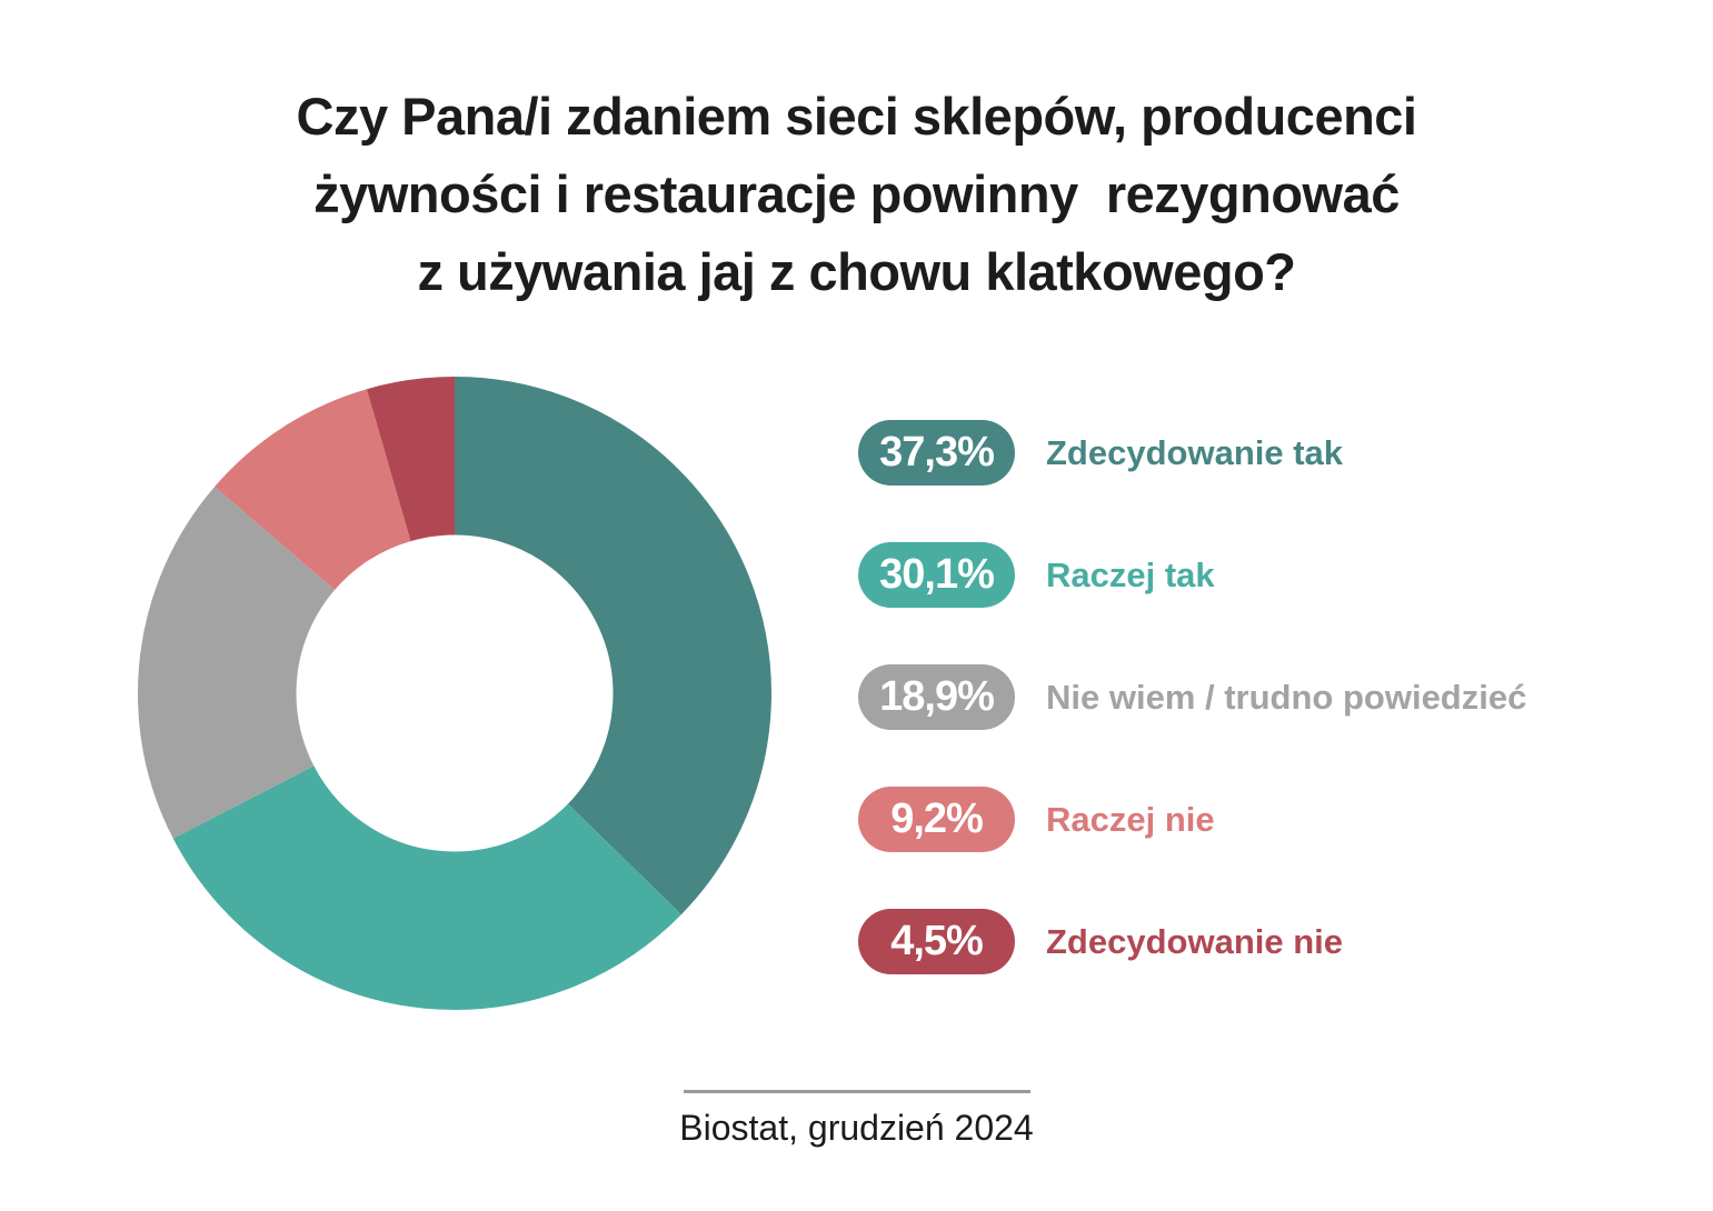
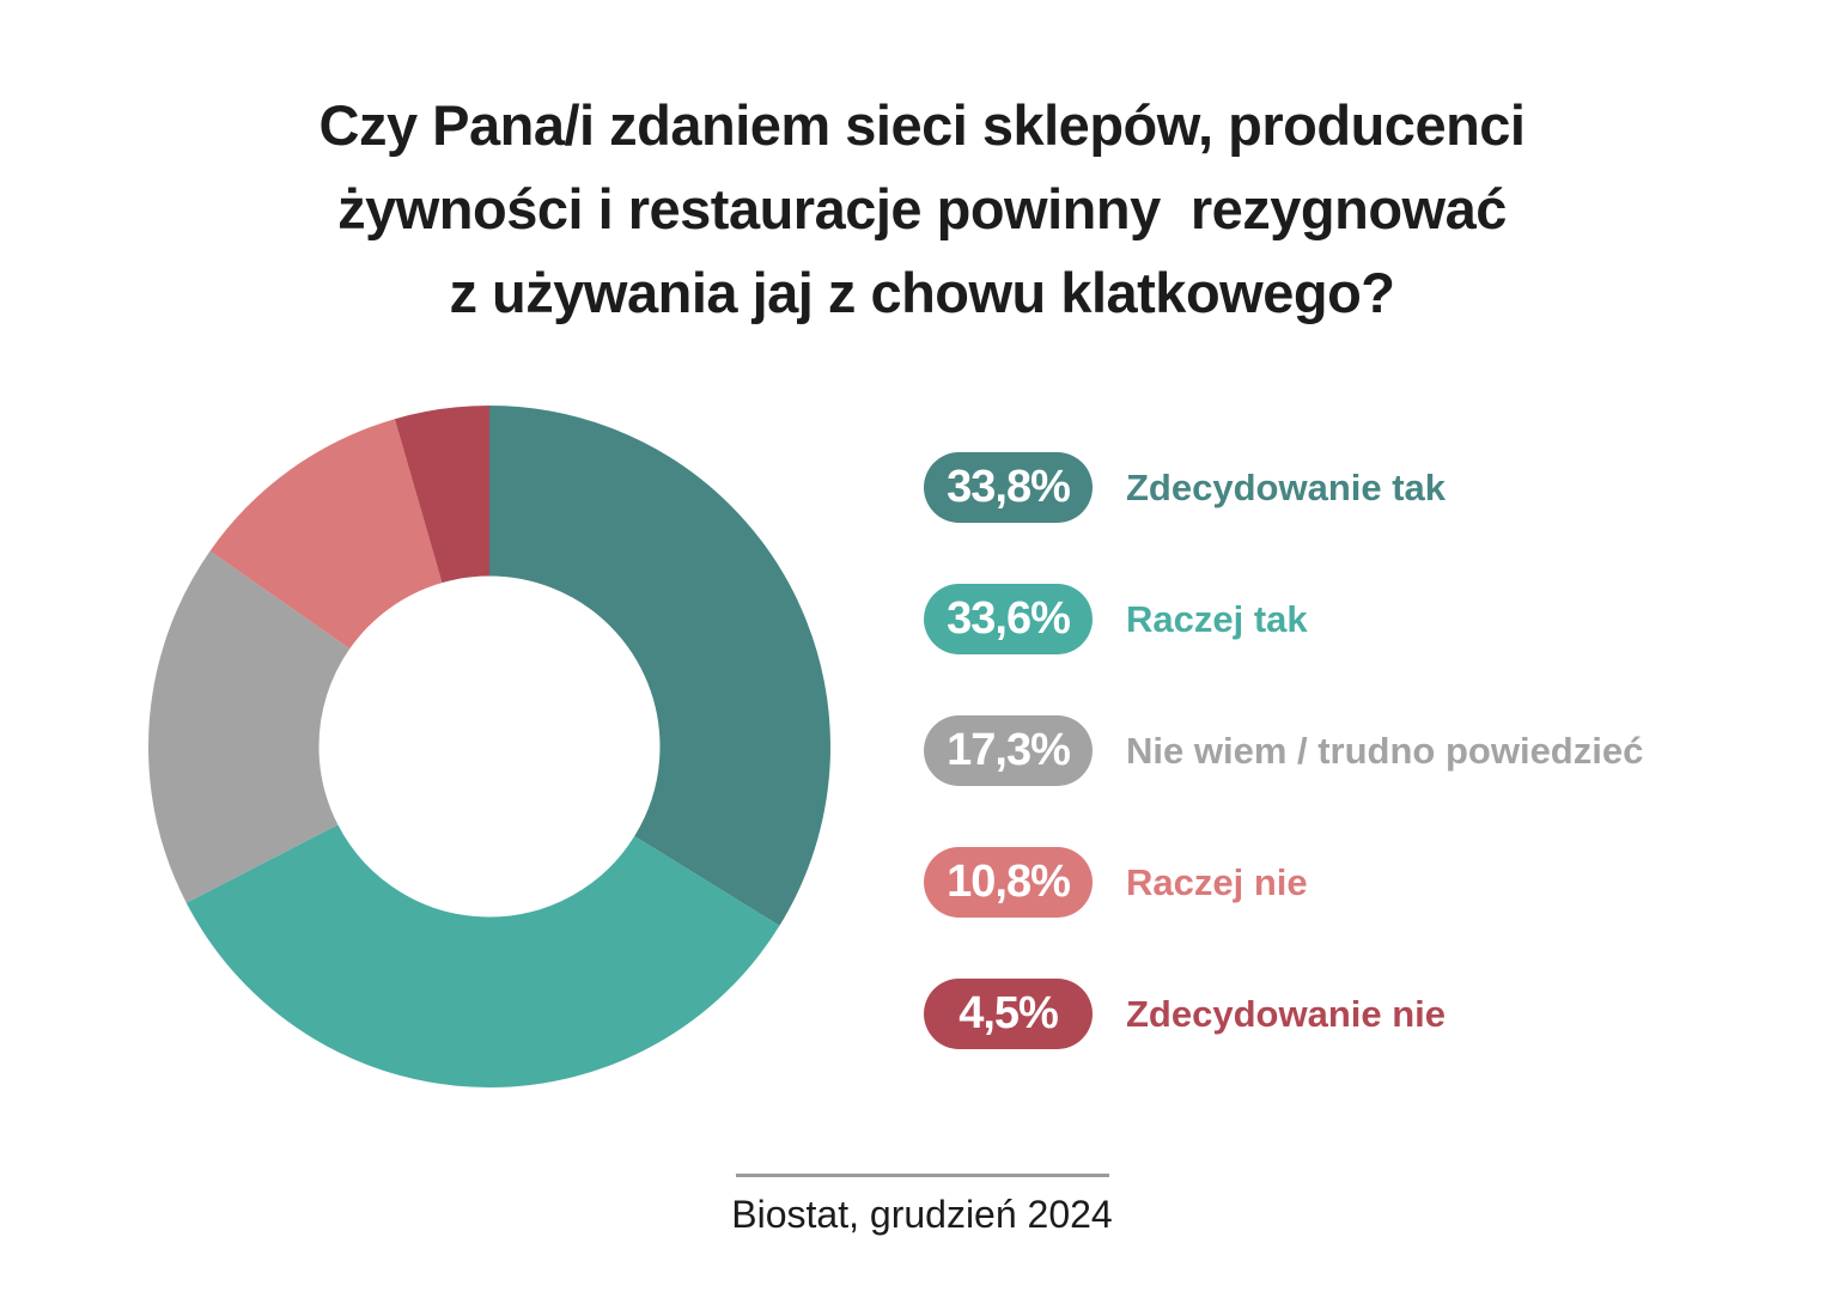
Zdecydowanie tak: 37,3% -> 33,8%
Raczej tak: 30,1% -> 33,6%
Nie wiem / trudno powiedzieć: 18,9% -> 17,3%
Raczej nie: 9,2% -> 10,8%
